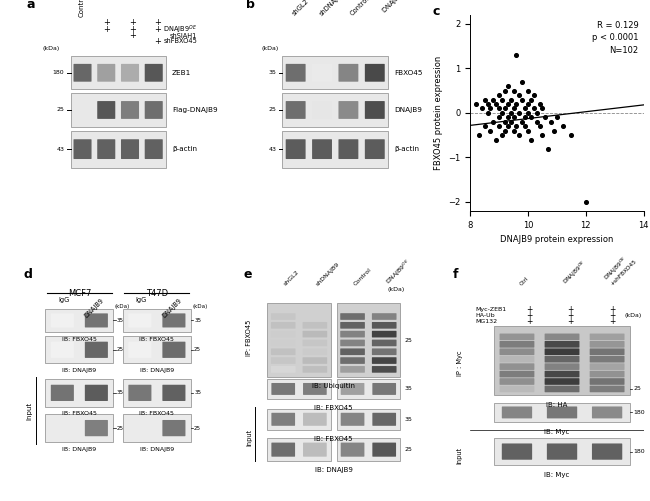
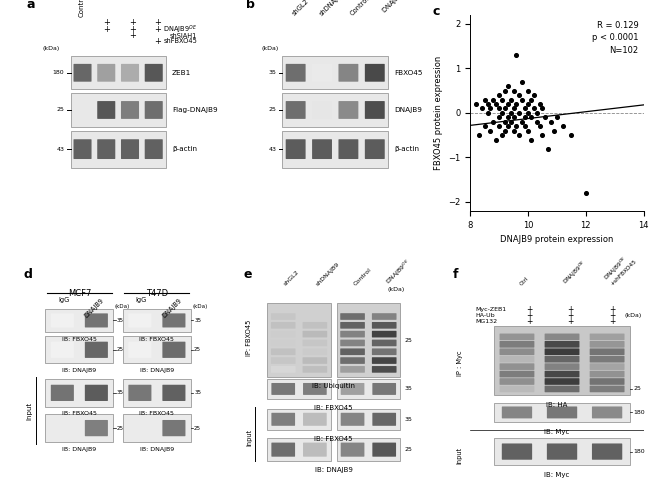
12: -2.0 -> -1.8
